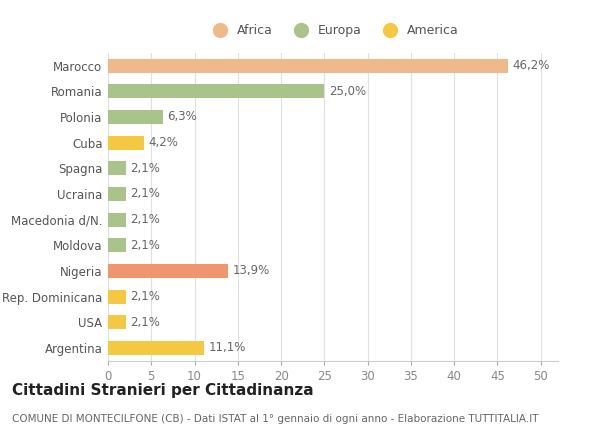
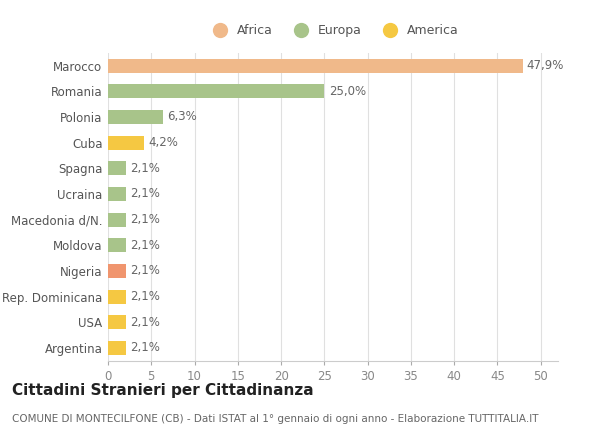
Marocco: 46,2% -> 47,9%
Nigeria: 13,9% -> 2,1%
Argentina: 11,1% -> 2,1%
